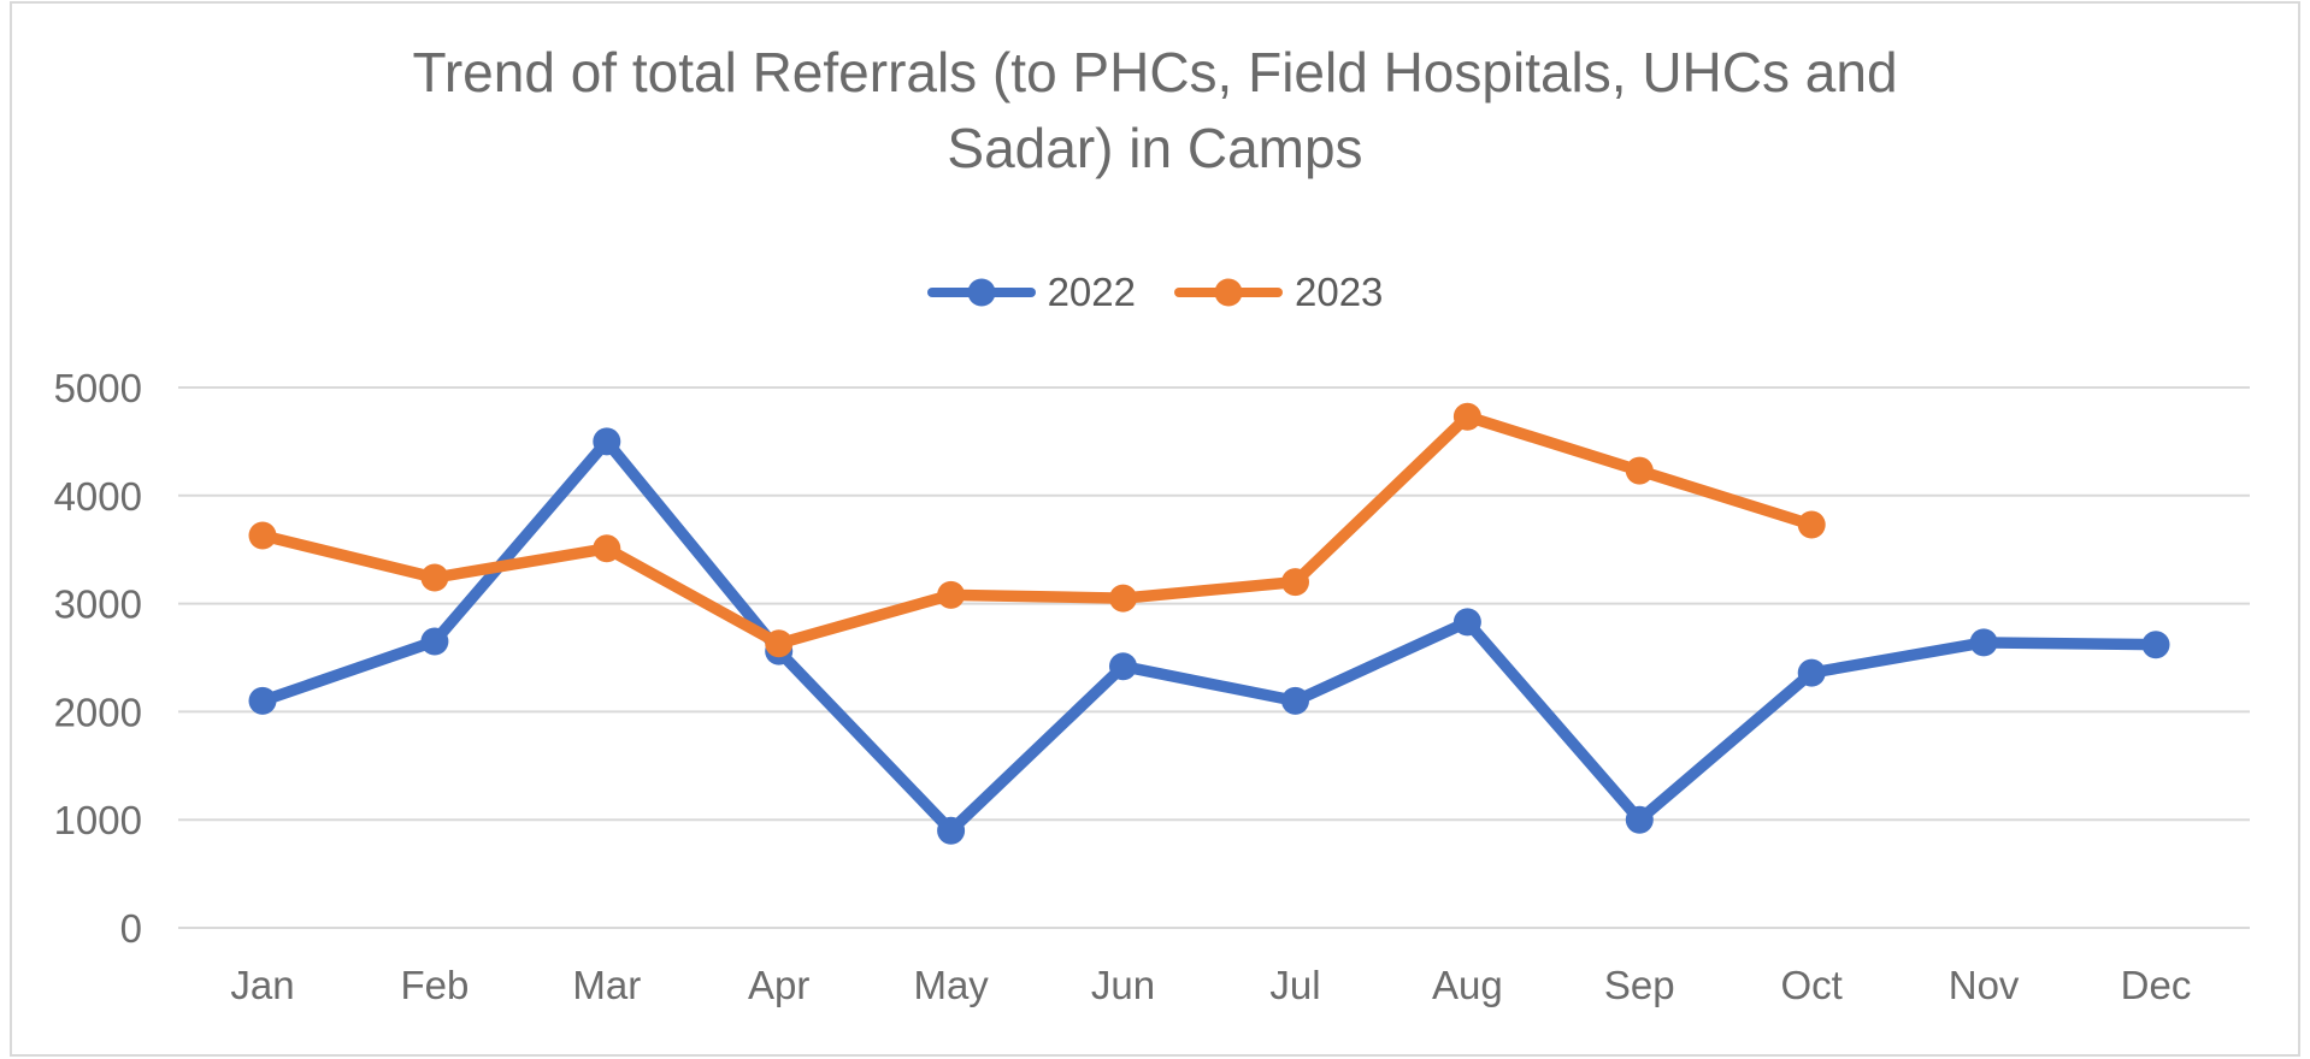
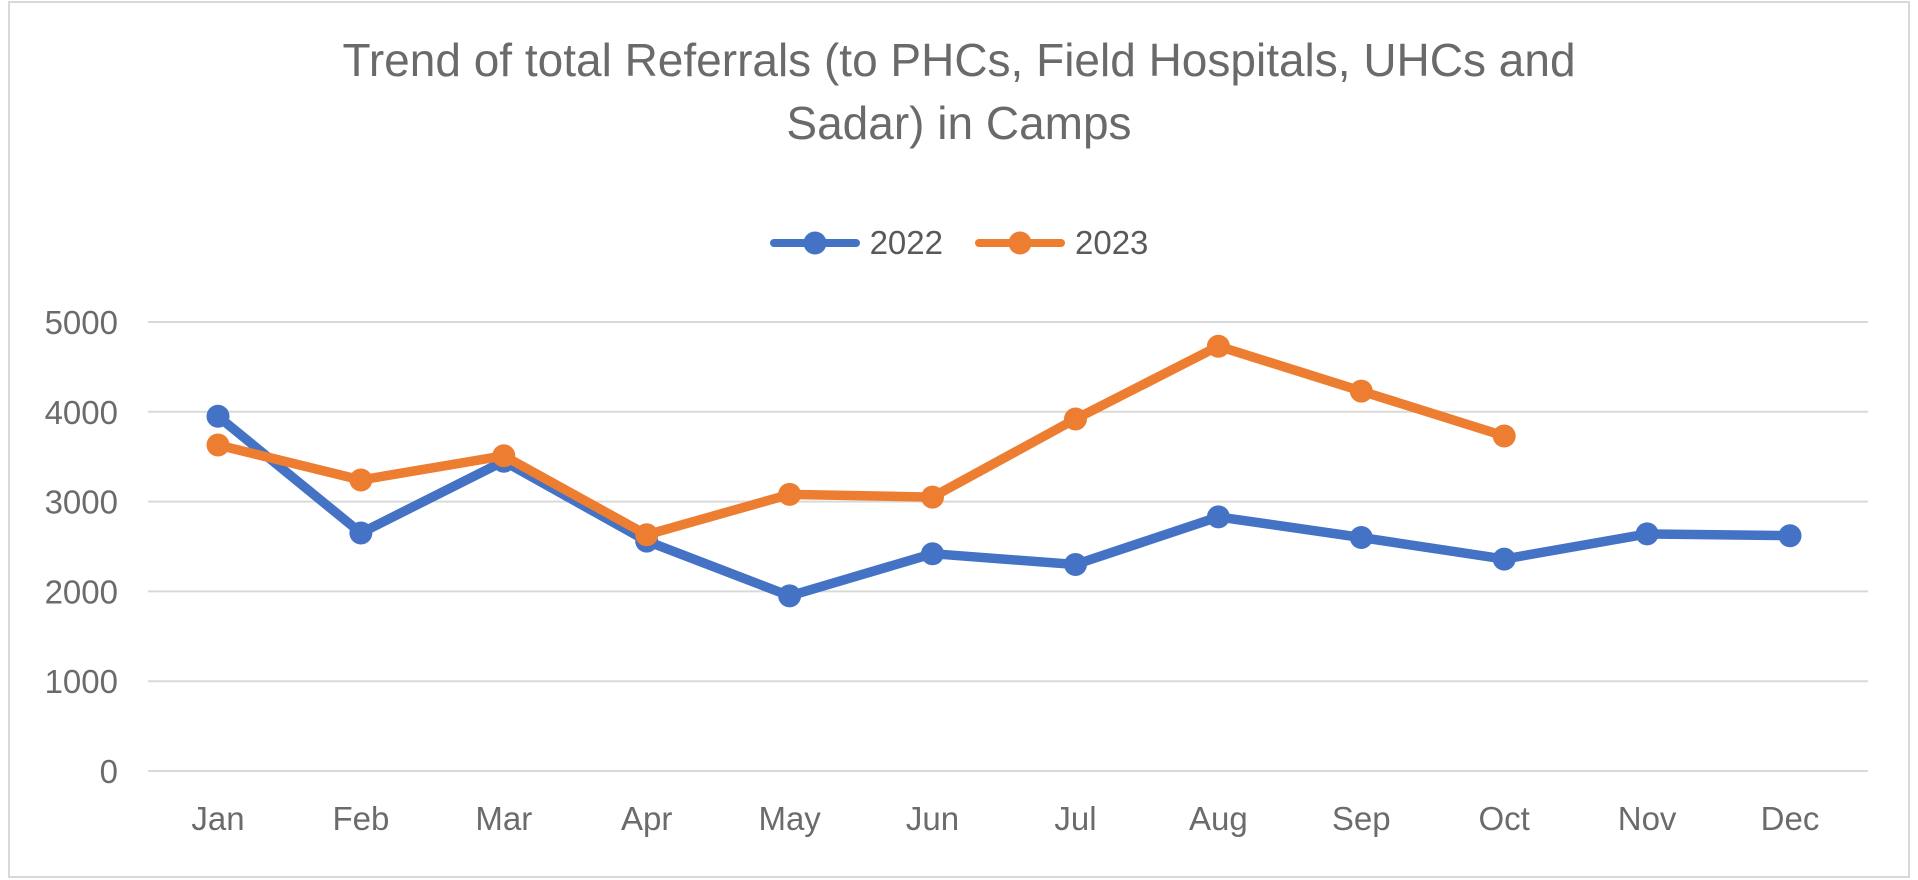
2022/Jan: 2100 -> 4000
2022/Mar: 4500 -> 3400
2022/May: 900 -> 2000
2022/Jul: 2100 -> 2300
2023/Jul: 3200 -> 3900
2022/Sep: 1000 -> 2600
